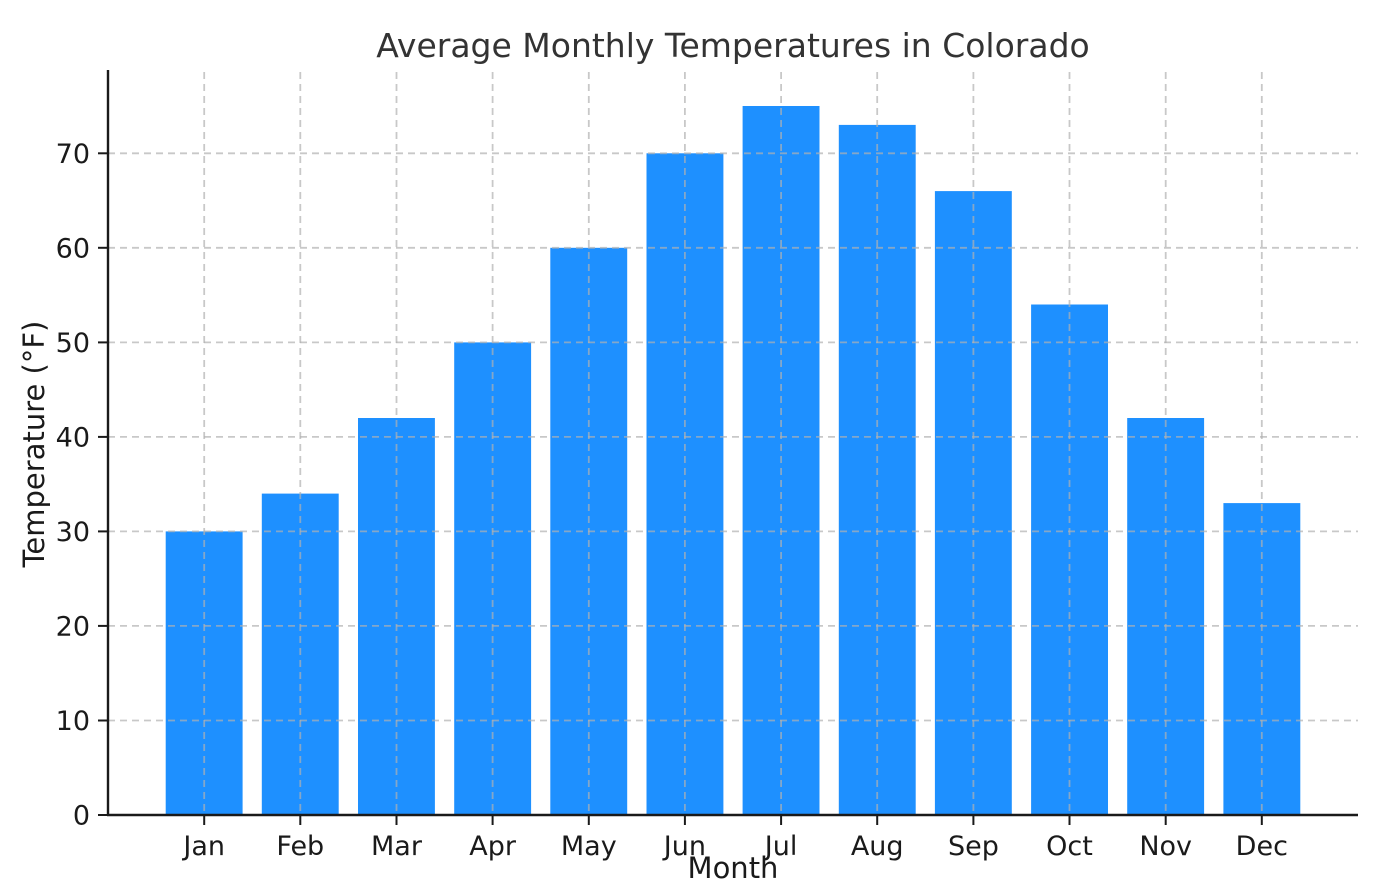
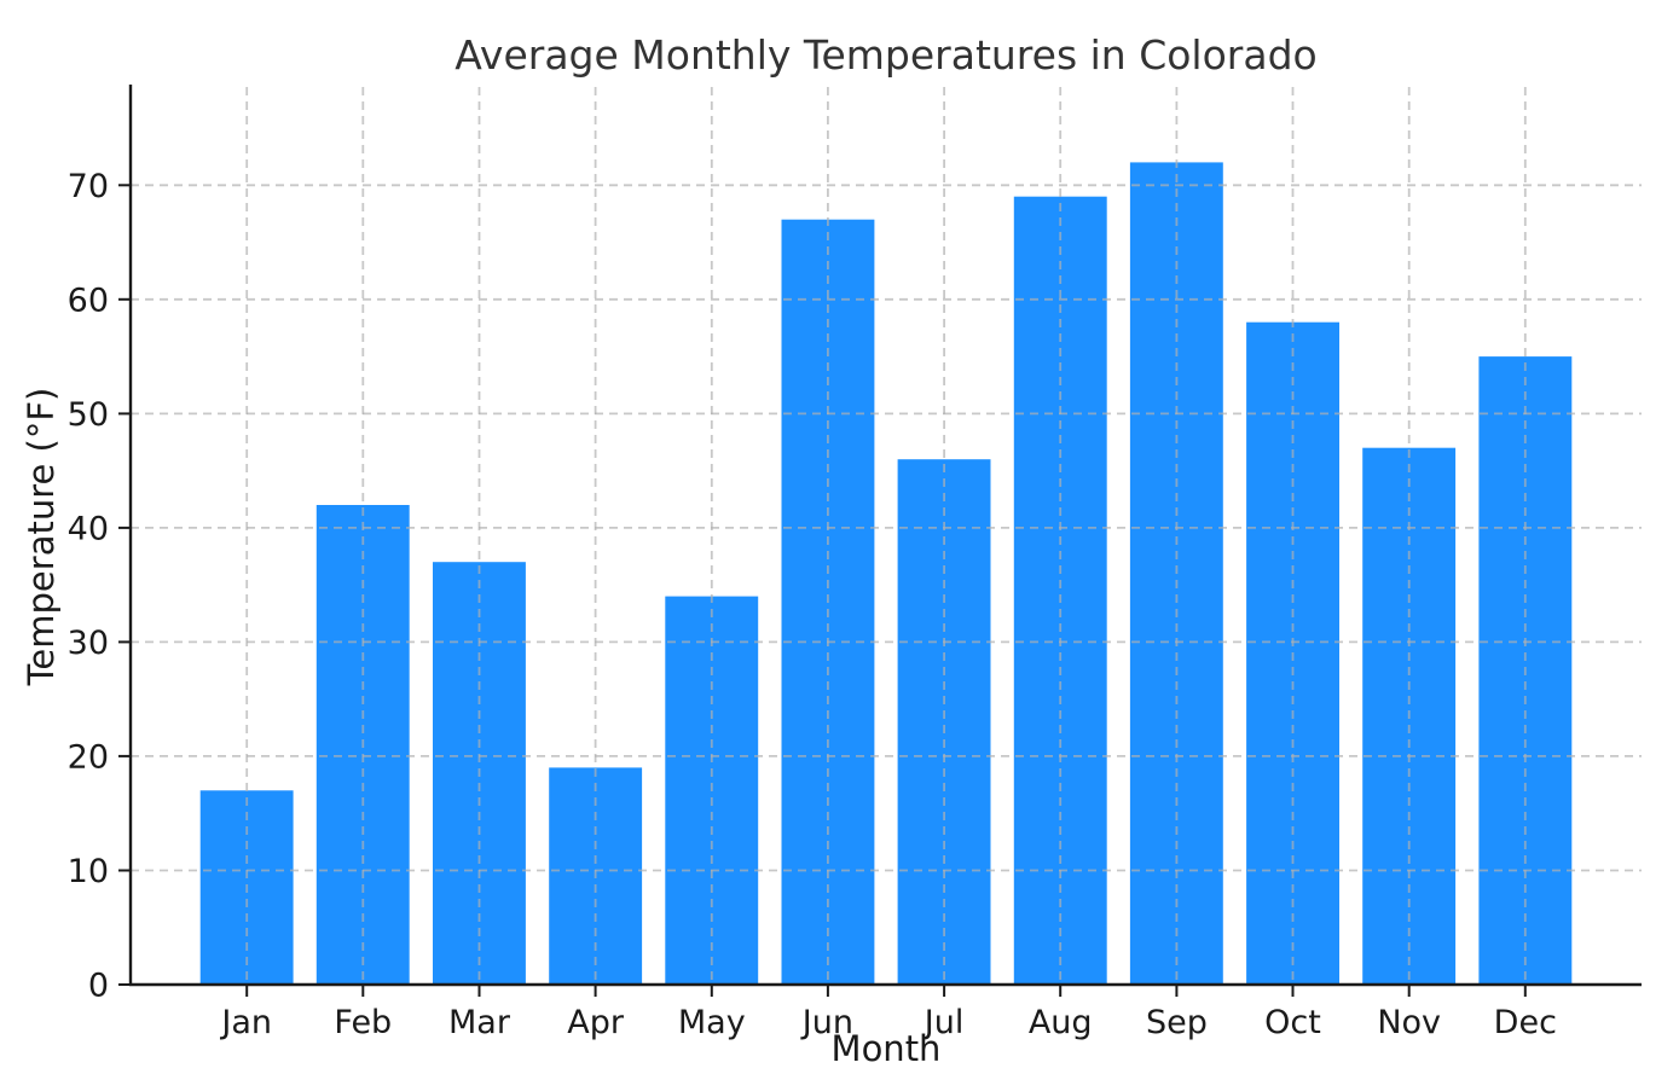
Jan: 30 -> 17
Feb: 34 -> 42
Mar: 42 -> 37
Apr: 50 -> 19
May: 60 -> 34
Jun: 70 -> 67
Jul: 75 -> 46
Aug: 73 -> 69
Sep: 66 -> 72
Oct: 54 -> 58
Nov: 42 -> 47
Dec: 33 -> 55
